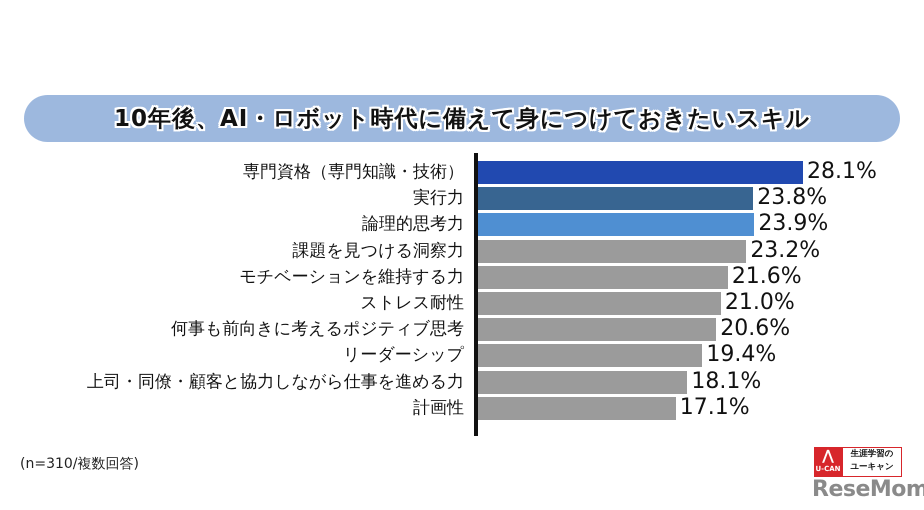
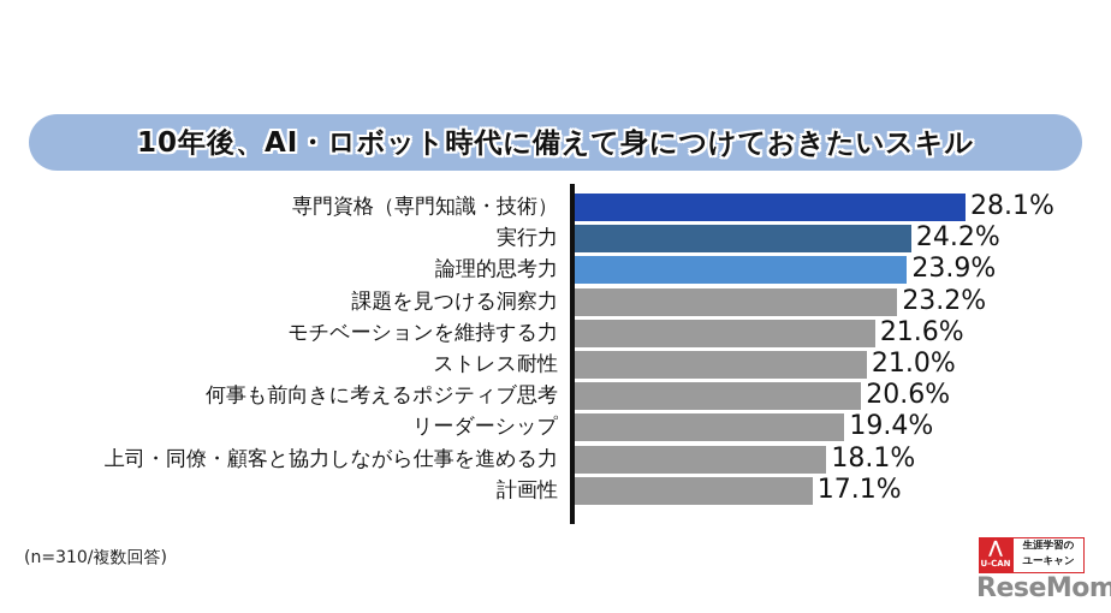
実行力: 23.8% -> 24.2%
